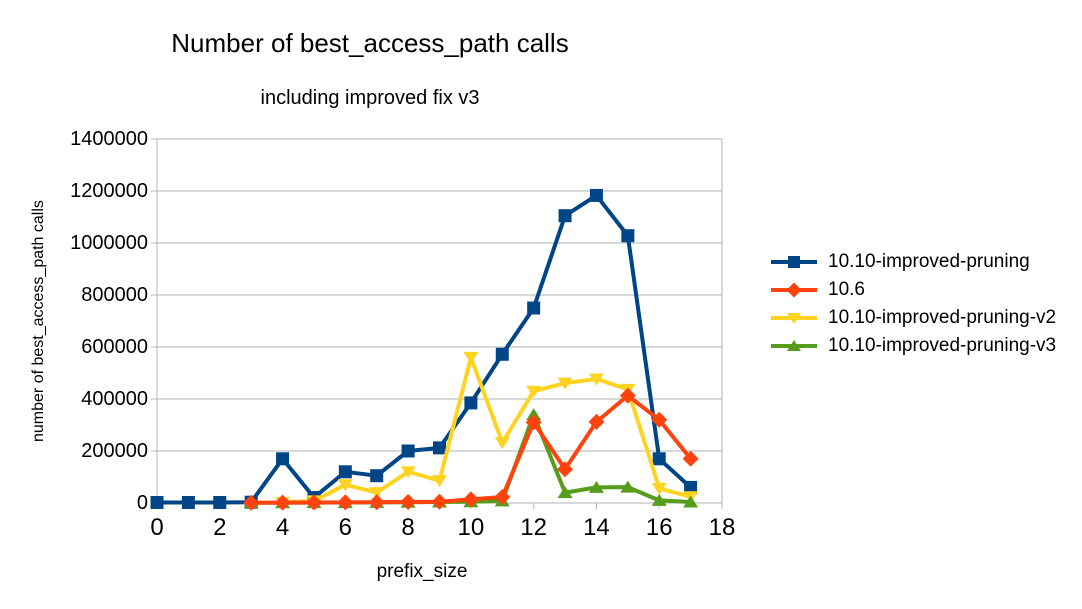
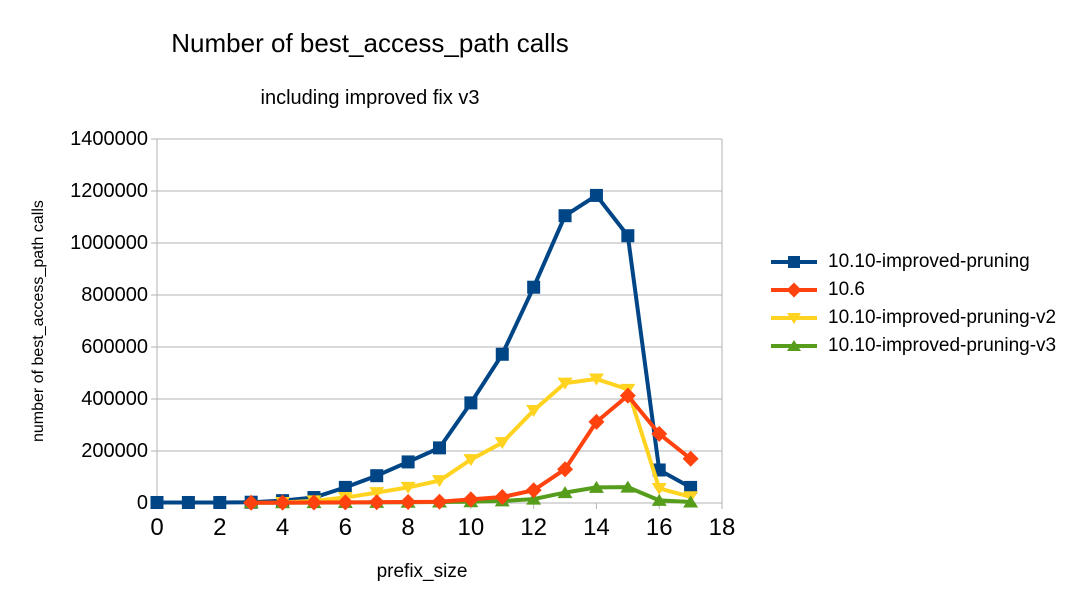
10.10-improved-pruning/4: 170000 -> 10000
10.10-improved-pruning/6: 120000 -> 60000
10.10-improved-pruning-v2/6: 70000 -> 20000
10.10-improved-pruning/8: 200000 -> 160000
10.10-improved-pruning-v2/8: 120000 -> 60000
10.10-improved-pruning-v2/10: 560000 -> 170000
10.10-improved-pruning/12: 750000 -> 830000
10.6/12: 310000 -> 50000
10.10-improved-pruning-v2/12: 430000 -> 360000
10.10-improved-pruning-v3/12: 340000 -> 20000
10.10-improved-pruning/16: 170000 -> 130000
10.6/16: 320000 -> 270000
